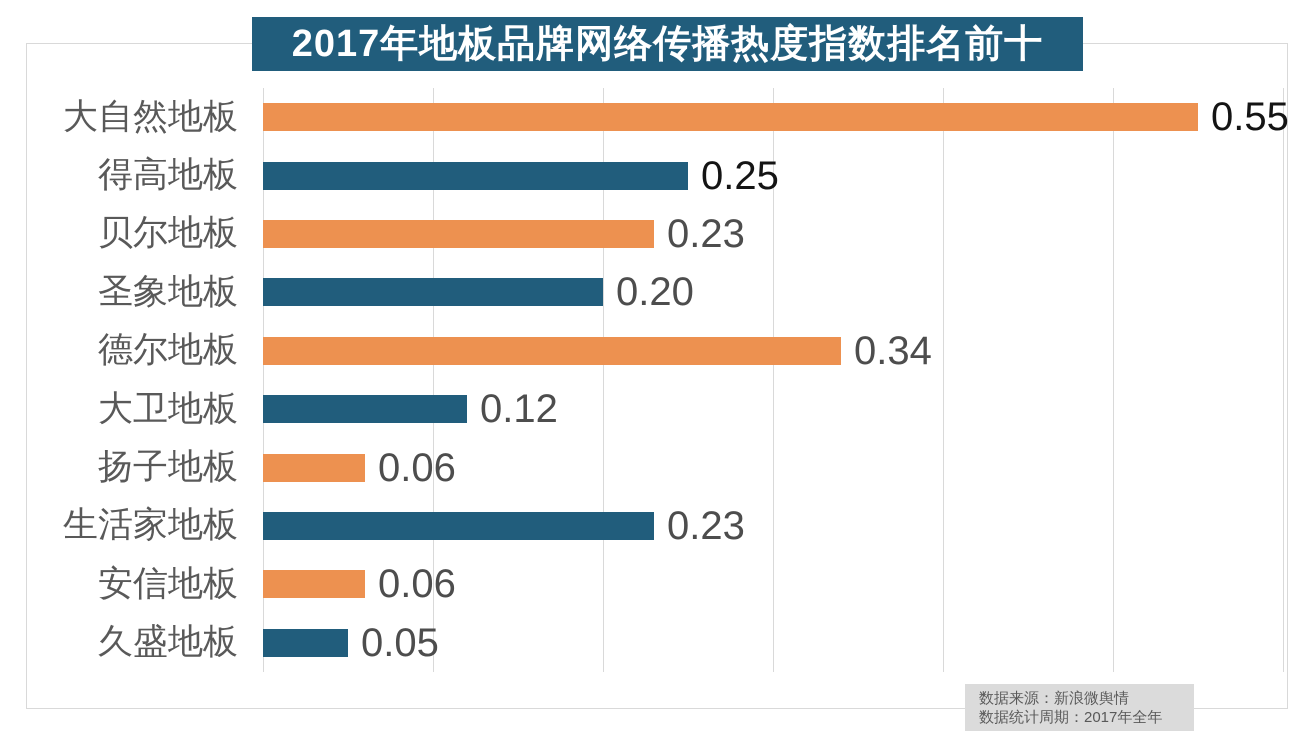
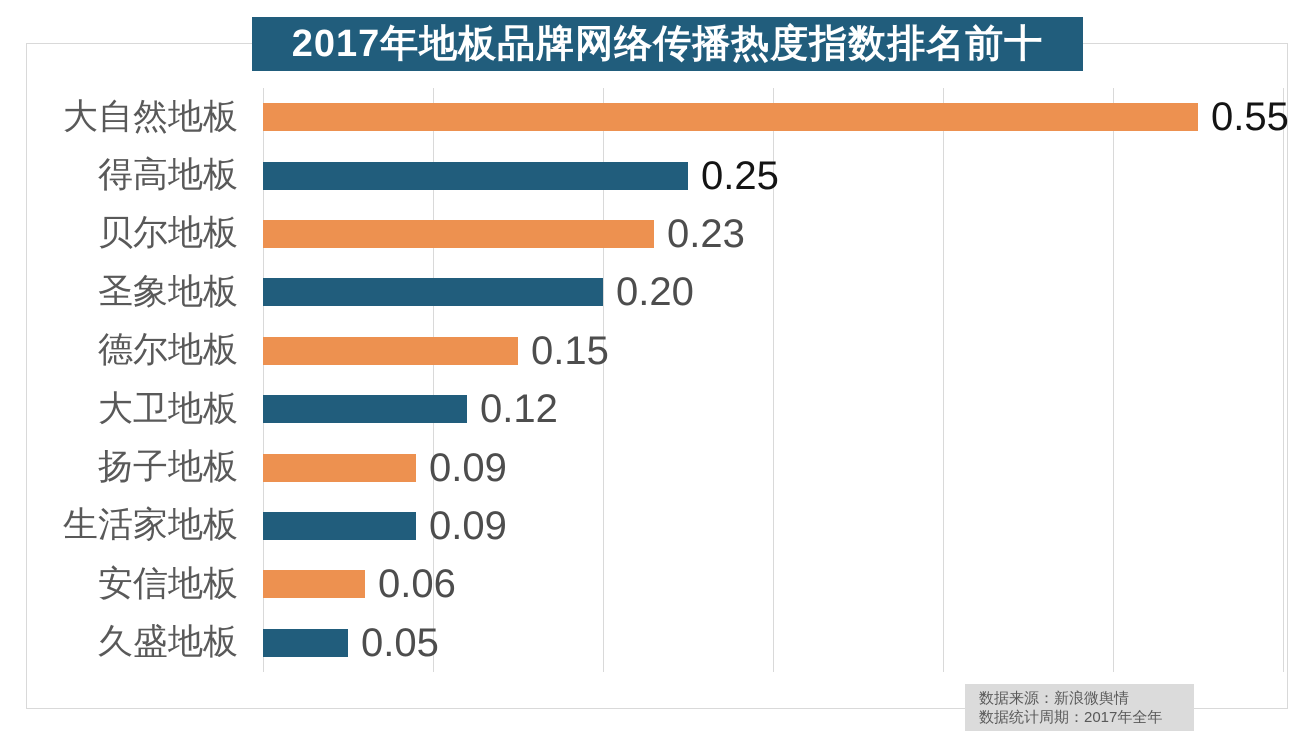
德尔地板: 0.34 -> 0.15
扬子地板: 0.06 -> 0.09
生活家地板: 0.23 -> 0.09
